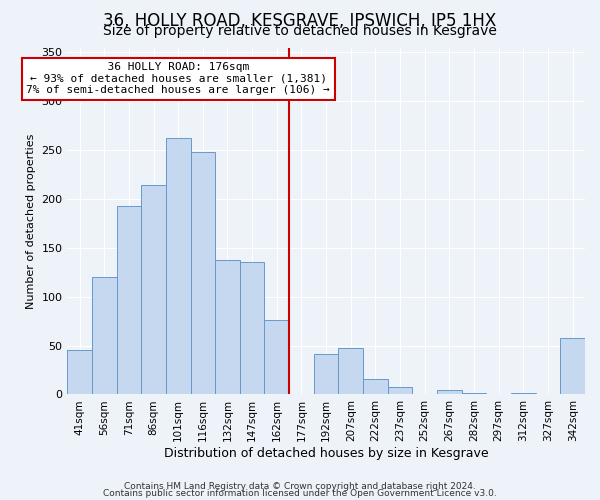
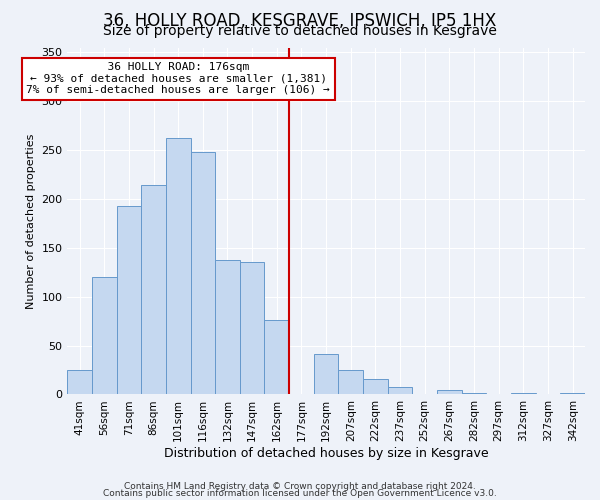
41sqm: 46 -> 25
207sqm: 48 -> 25
342sqm: 58 -> 2
